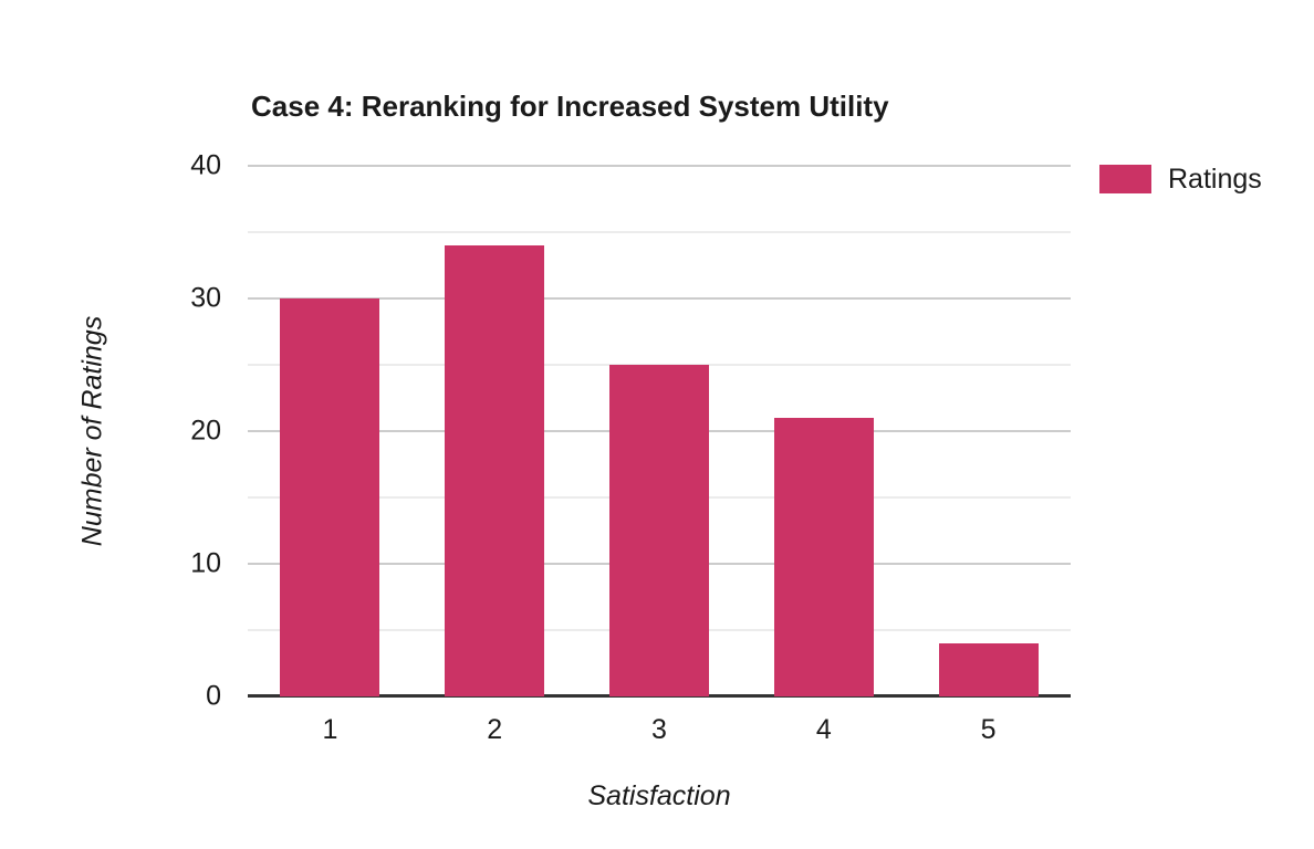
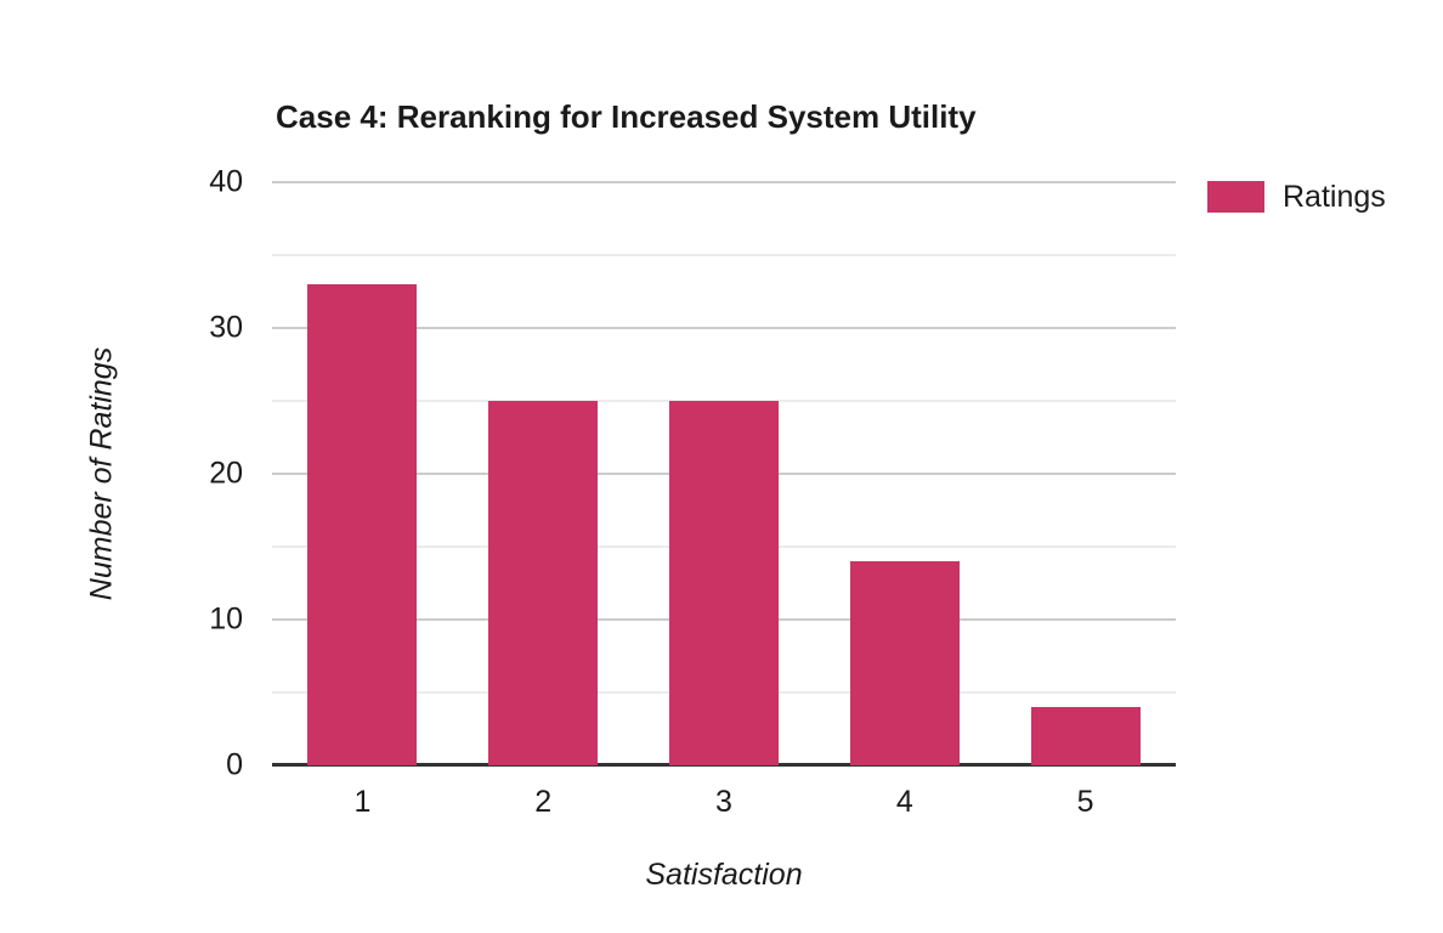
1: 30 -> 33
2: 34 -> 25
4: 21 -> 14
